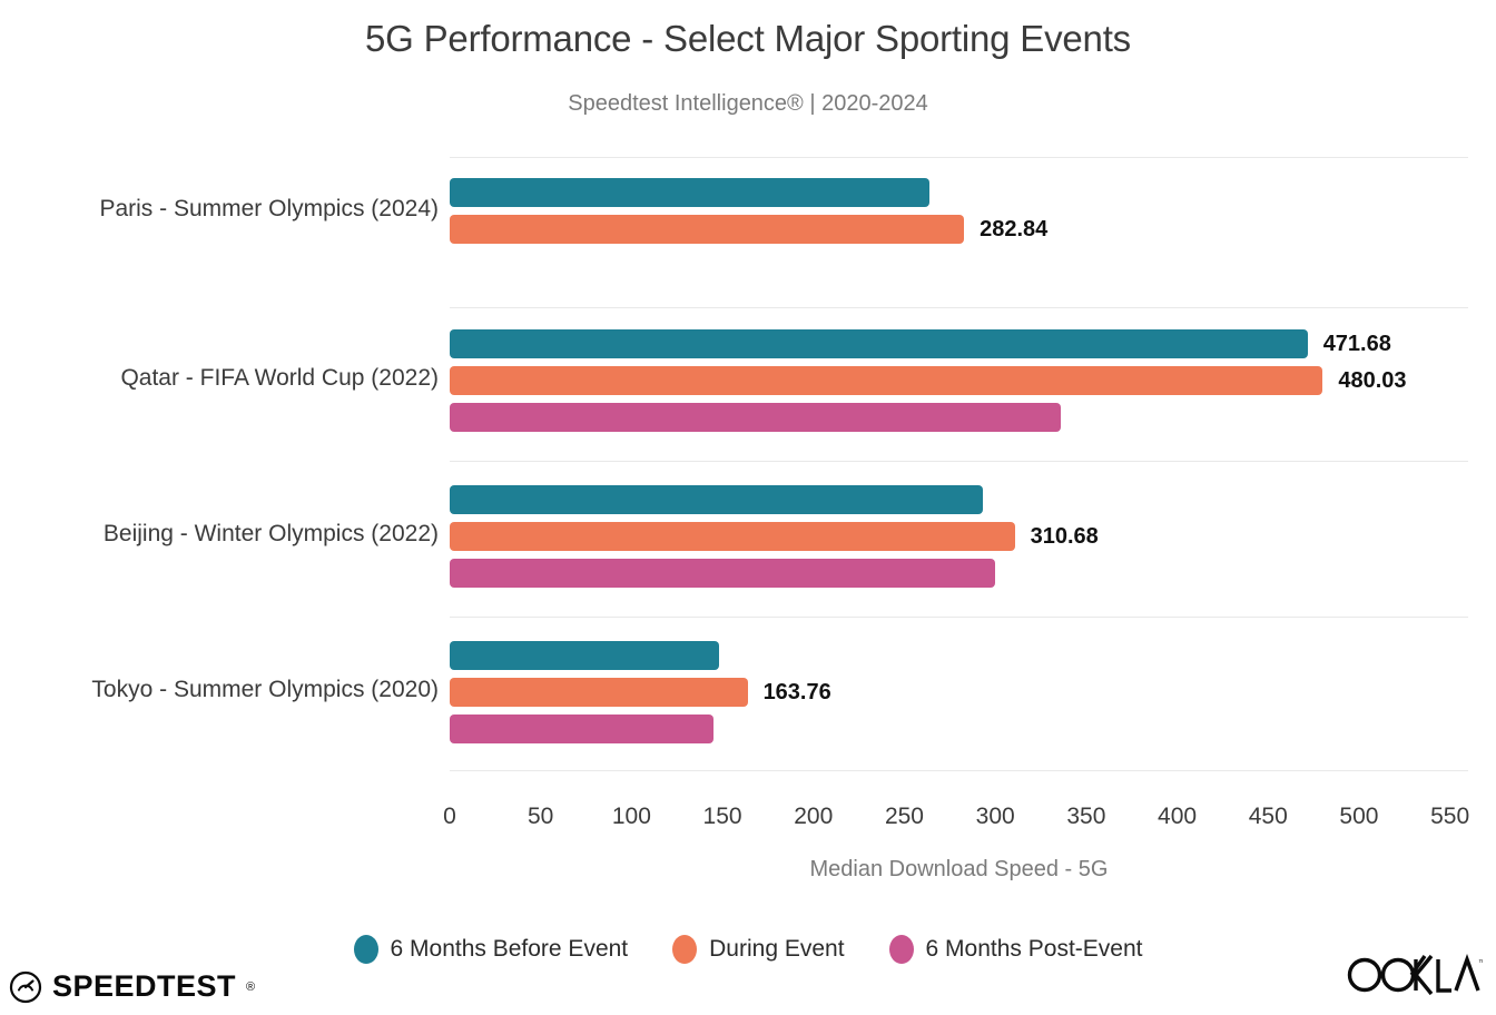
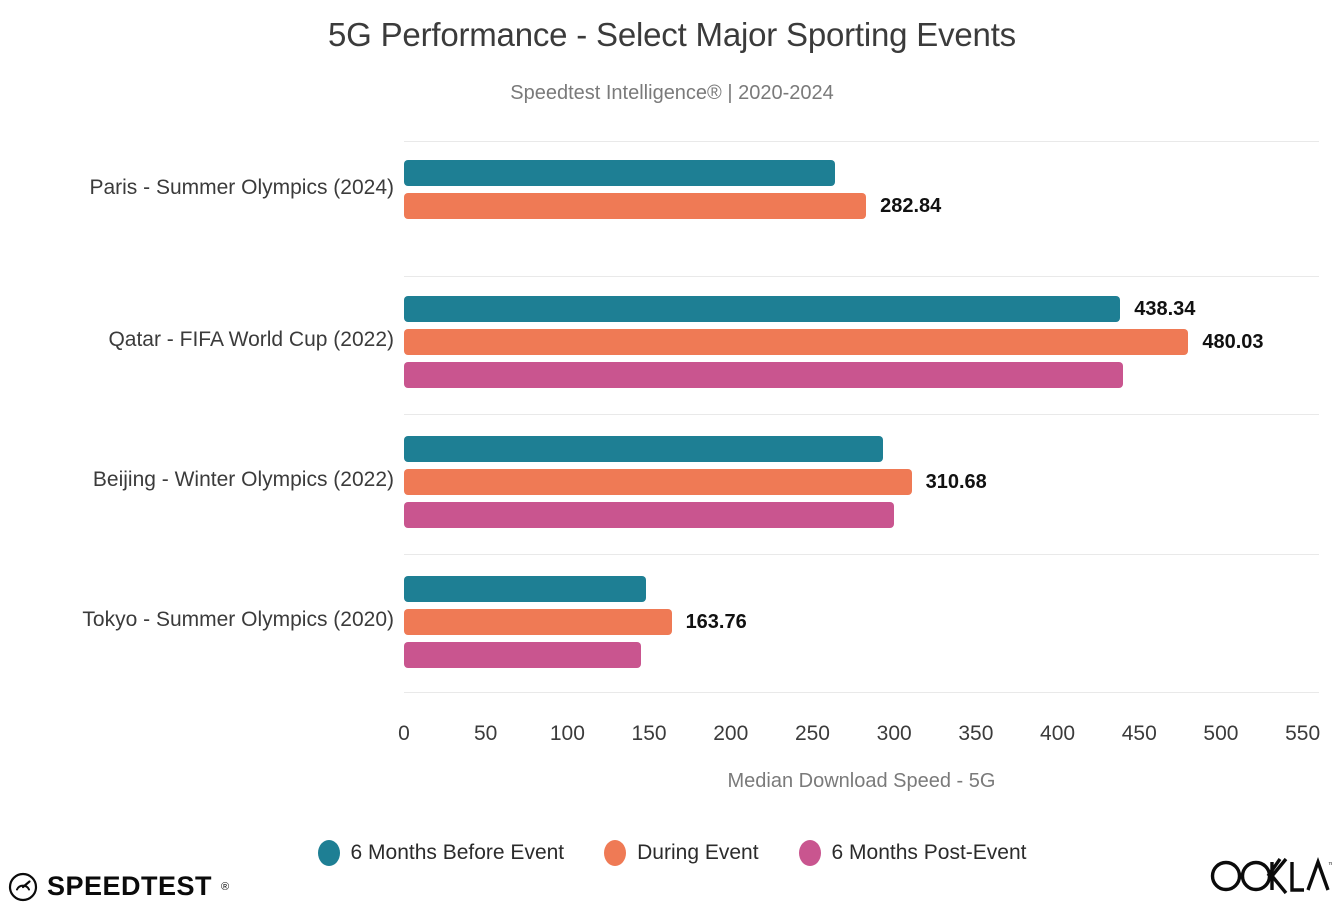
6 Months Before Event/Qatar - FIFA World Cup (2022): 471.68 -> 438.34
6 Months Post-Event/Qatar - FIFA World Cup (2022): 336 -> 440
